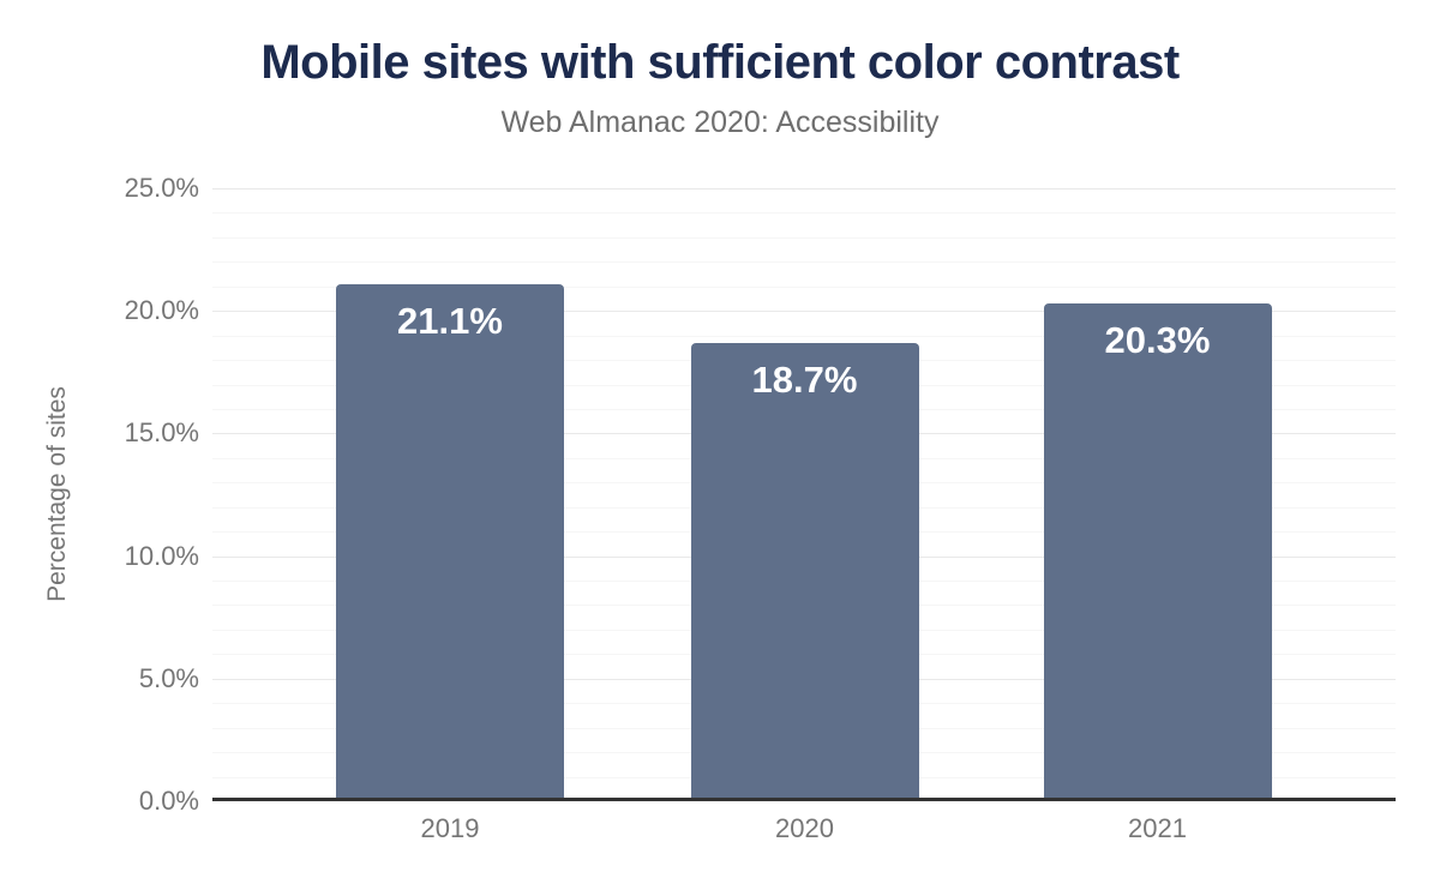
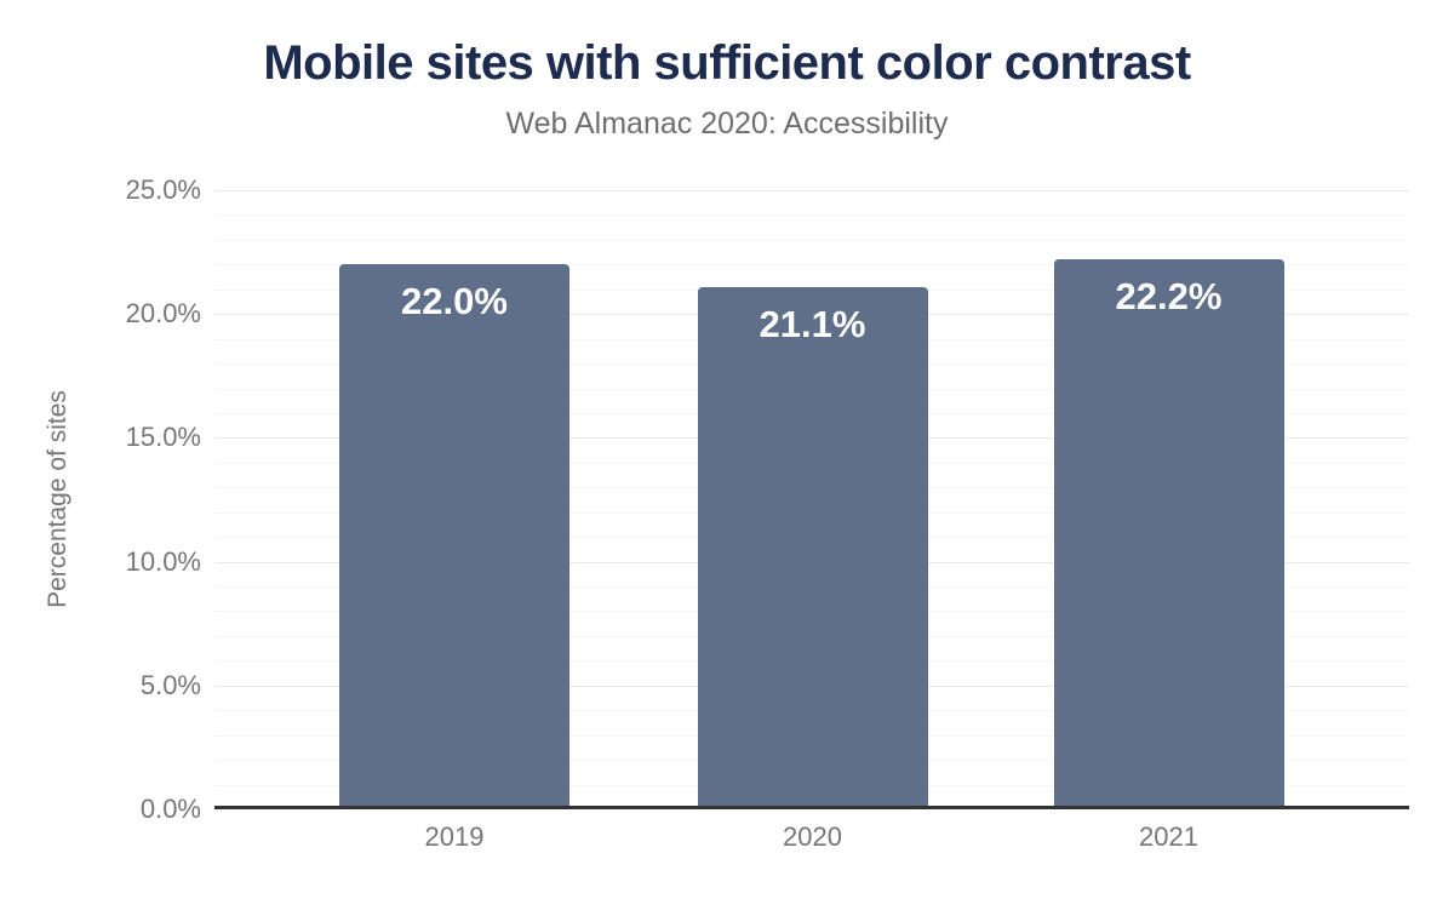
2019: 21.1% -> 22.0%
2020: 18.7% -> 21.1%
2021: 20.3% -> 22.2%
